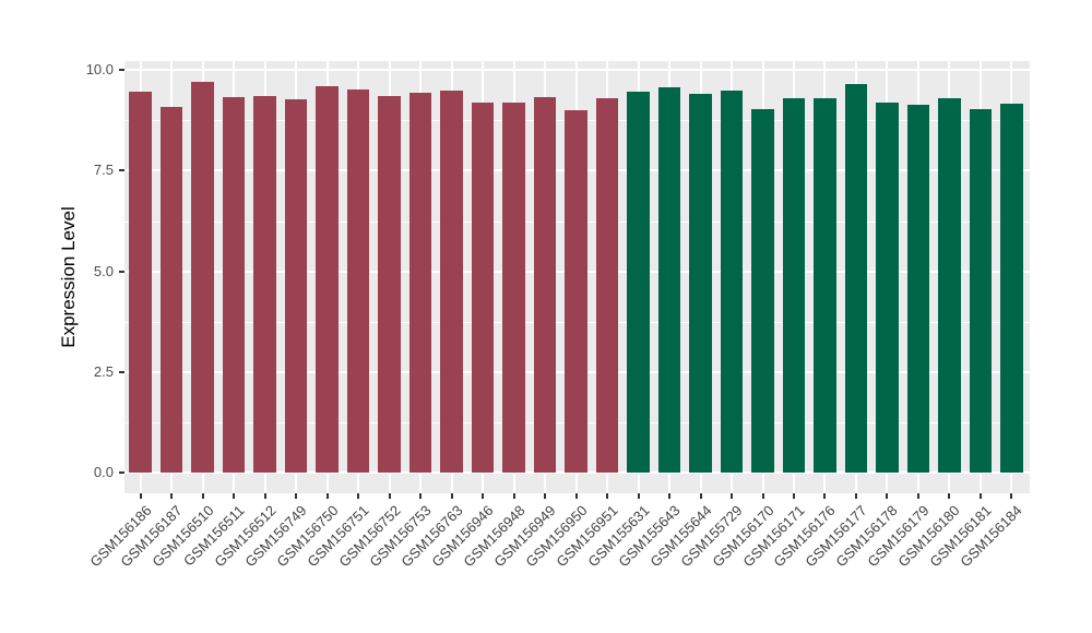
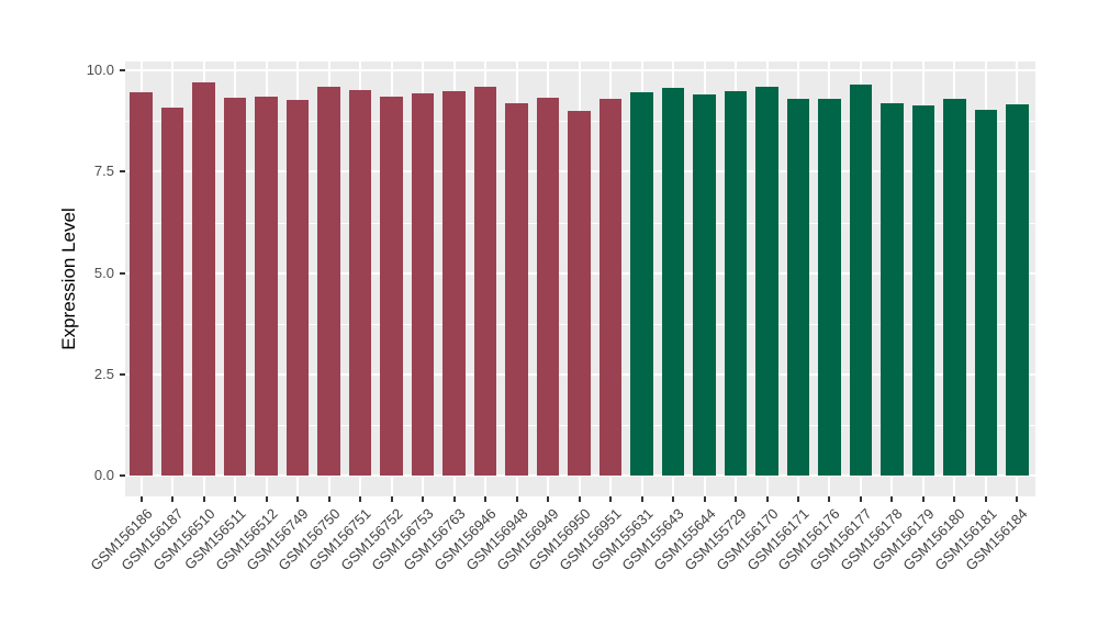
GSM156946: 9.2 -> 9.6
GSM156170: 9.0 -> 9.6
